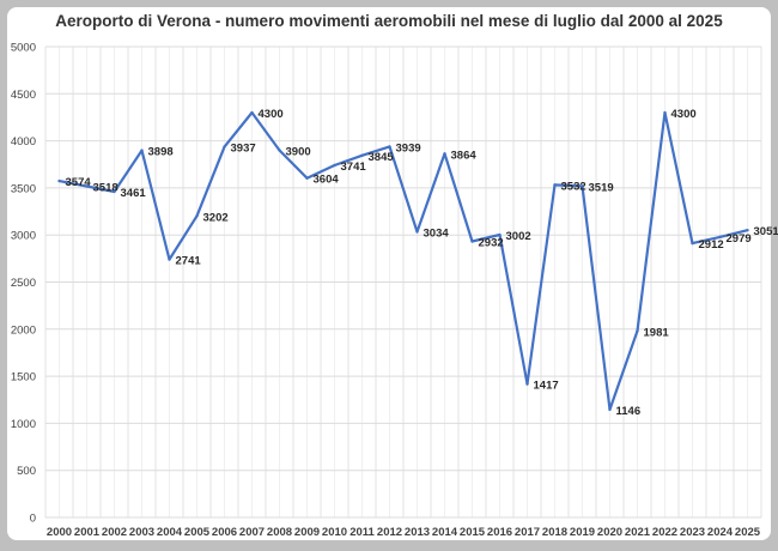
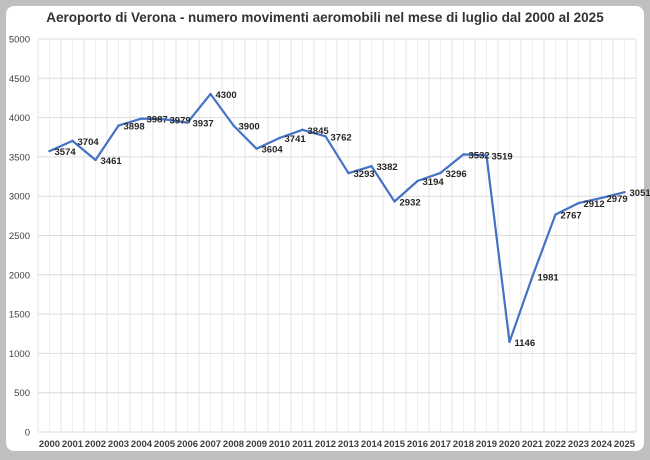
2001: 3518 -> 3704
2004: 2741 -> 3987
2005: 3202 -> 3979
2012: 3939 -> 3762
2013: 3034 -> 3293
2014: 3864 -> 3382
2016: 3002 -> 3194
2017: 1417 -> 3296
2022: 4300 -> 2767
